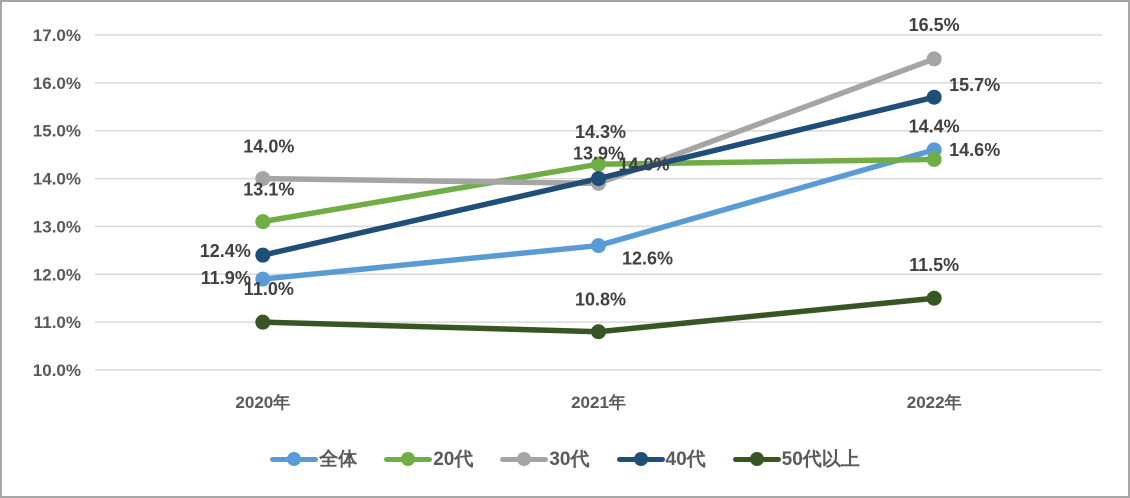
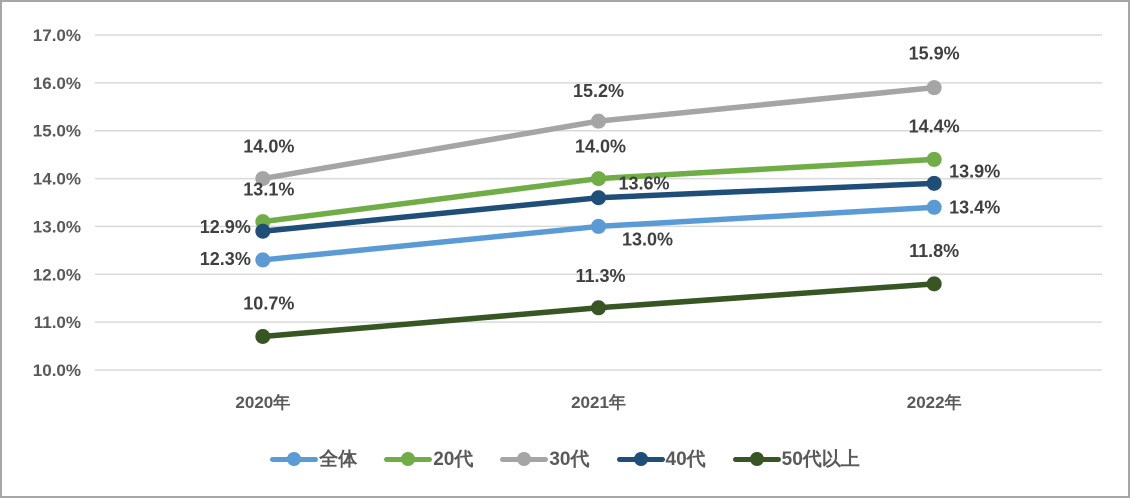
全体/2020年: 11.9% -> 12.3%
40代/2020年: 12.4% -> 12.9%
50代以上/2020年: 11.0% -> 10.7%
全体/2021年: 12.6% -> 13.0%
20代/2021年: 14.3% -> 14.0%
30代/2021年: 13.9% -> 15.2%
40代/2021年: 14.0% -> 13.6%
50代以上/2021年: 10.8% -> 11.3%
全体/2022年: 14.6% -> 13.4%
30代/2022年: 16.5% -> 15.9%
40代/2022年: 15.7% -> 13.9%
50代以上/2022年: 11.5% -> 11.8%
